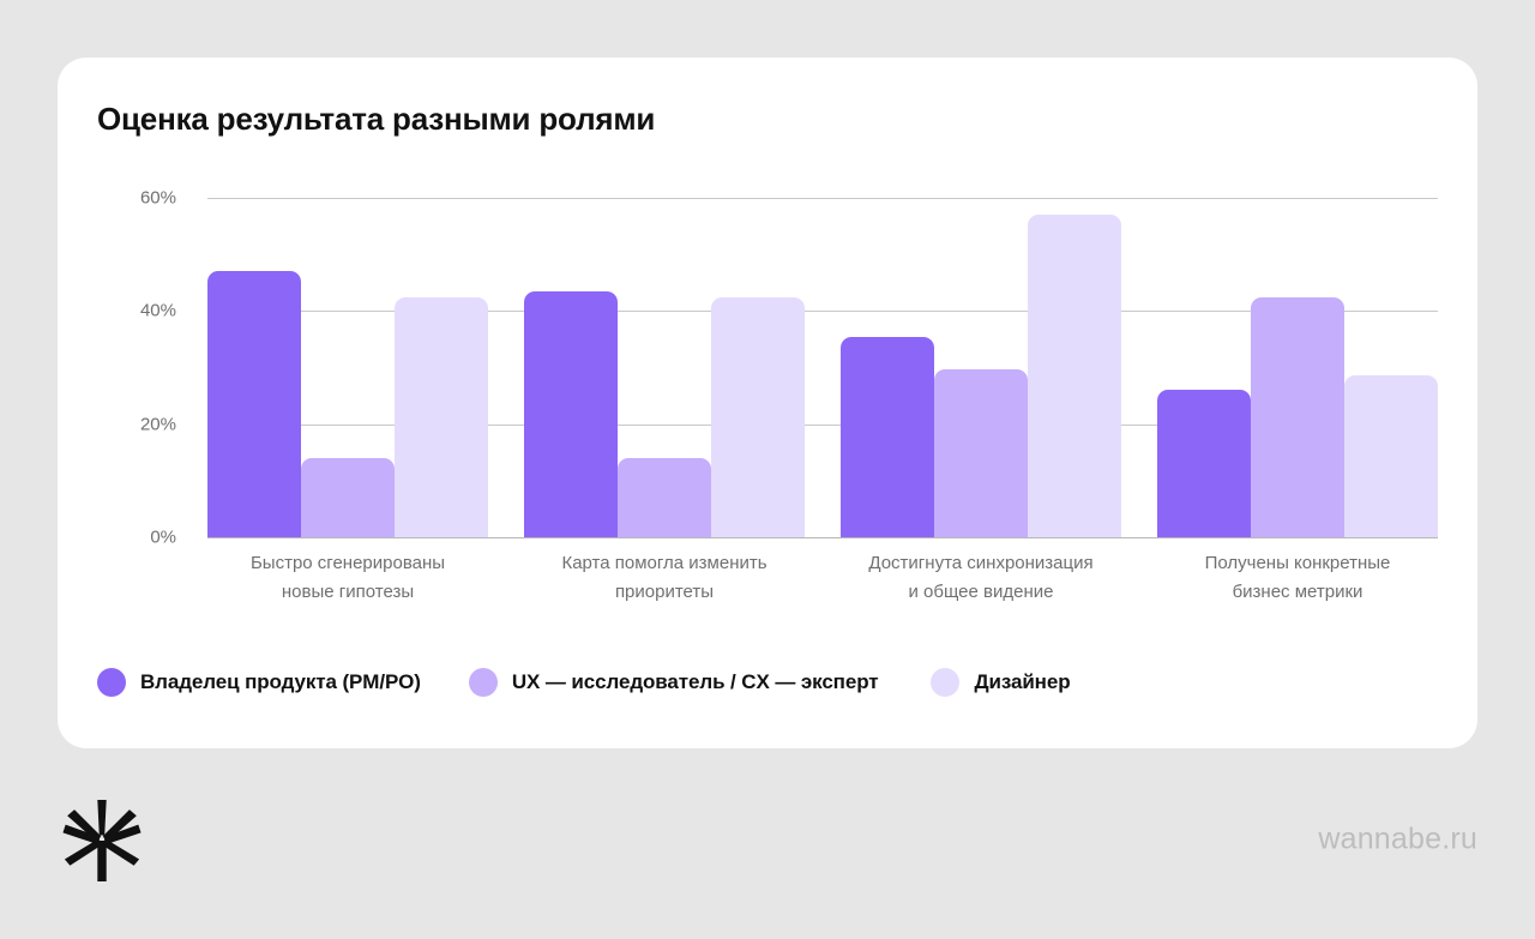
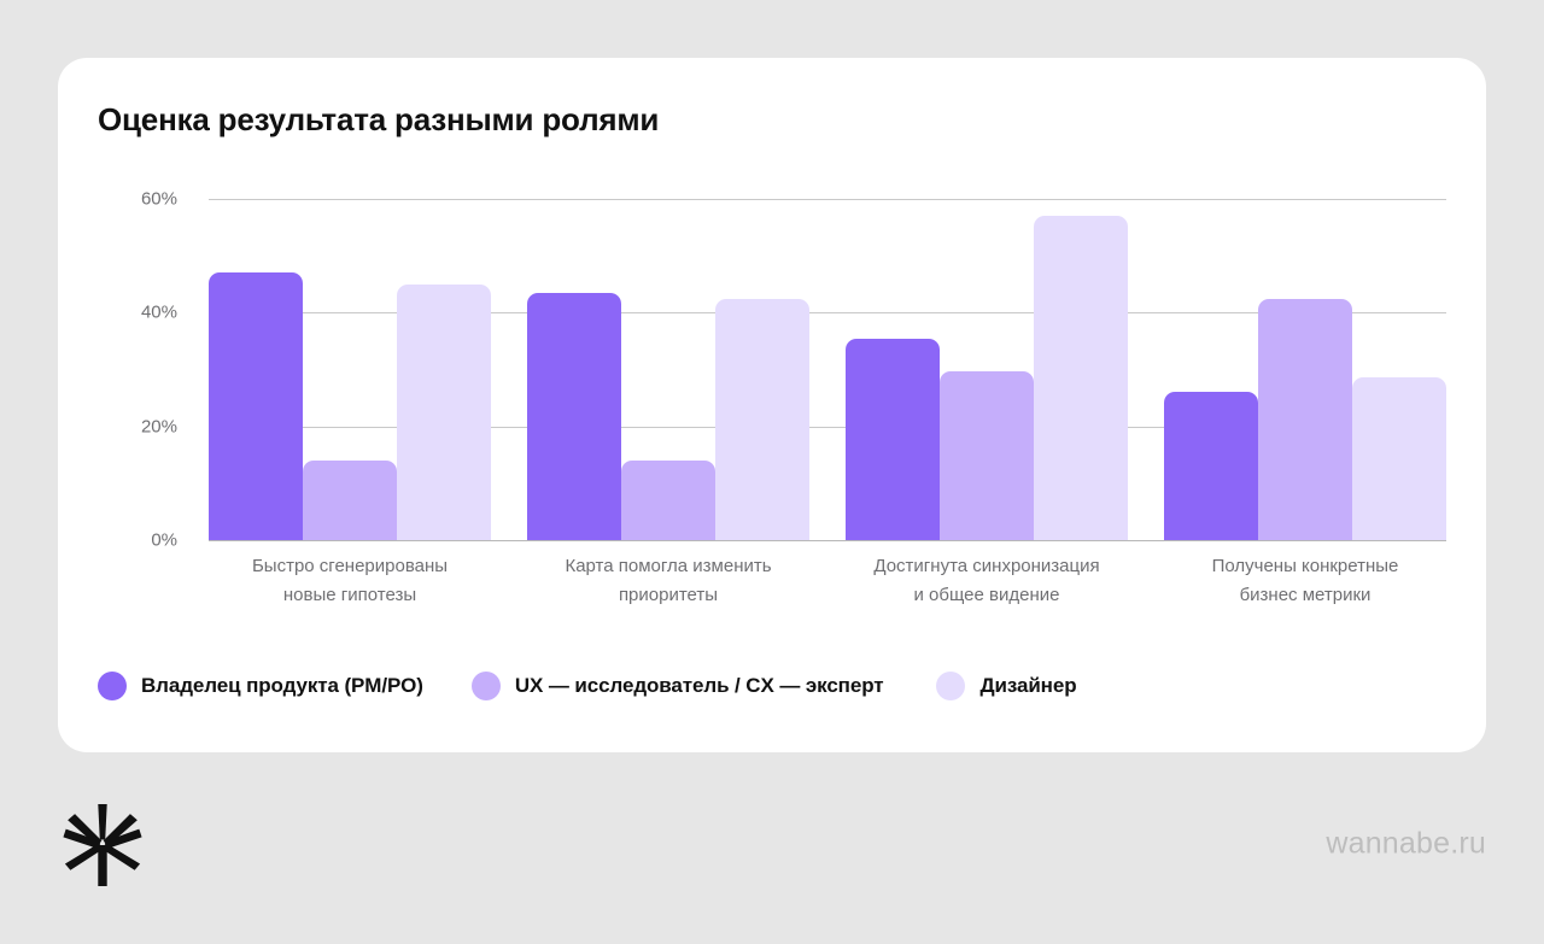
Дизайнер/Быстро сгенерированы новые гипотезы: 42% -> 45%
